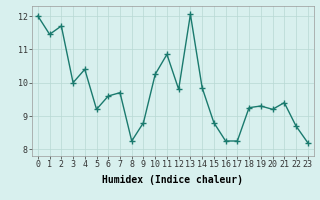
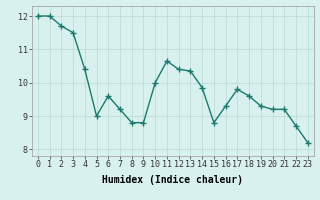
1: 11.45 -> 12.00
3: 10.00 -> 11.50
5: 9.20 -> 9.00
7: 9.70 -> 9.20
8: 8.25 -> 8.80
10: 10.25 -> 10.00
11: 10.85 -> 10.65
12: 9.80 -> 10.40
13: 12.05 -> 10.35
16: 8.25 -> 9.30
17: 8.25 -> 9.80
18: 9.25 -> 9.60
21: 9.40 -> 9.20
